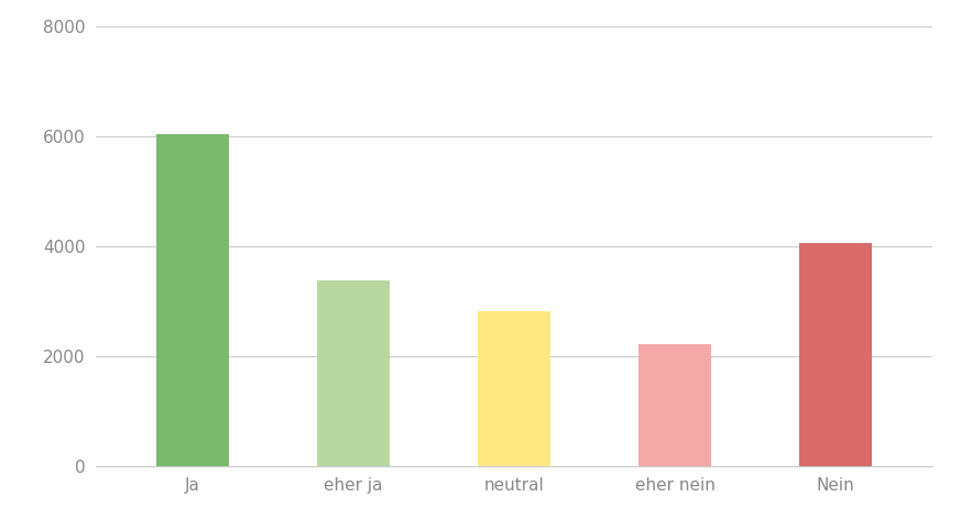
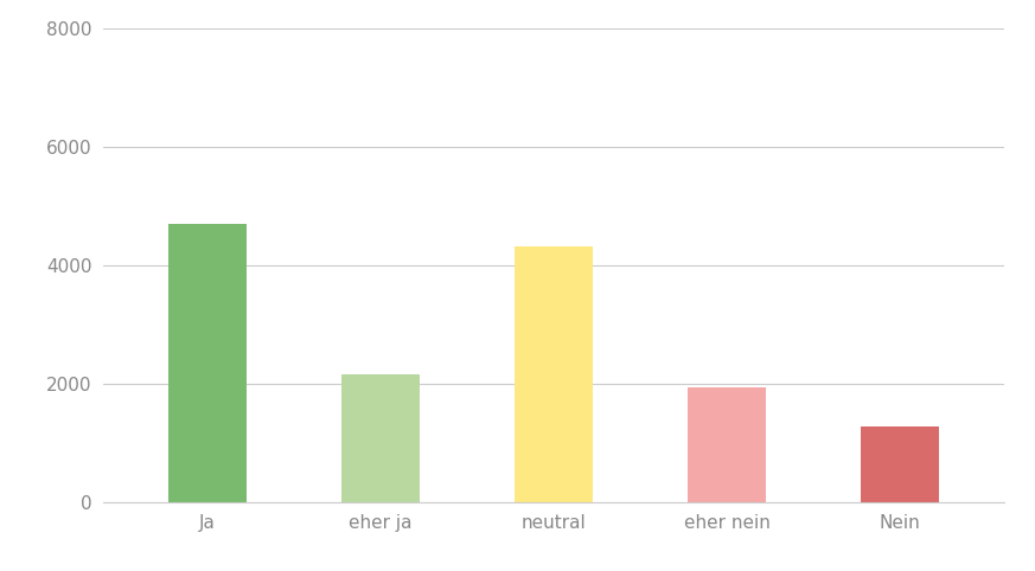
Ja: 6050 -> 4700
eher ja: 3380 -> 2160
neutral: 2820 -> 4320
eher nein: 2230 -> 1940
Nein: 4060 -> 1280
